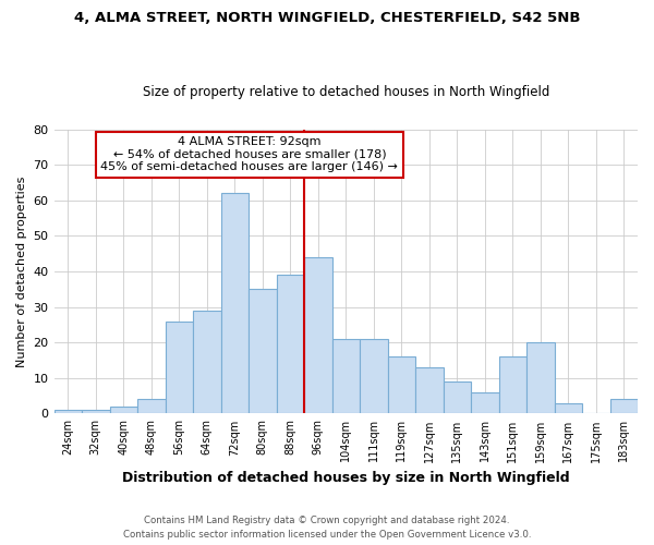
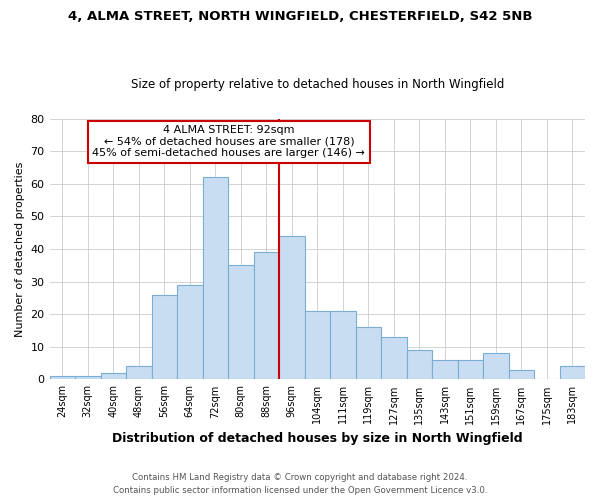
151sqm: 16 -> 6
159sqm: 20 -> 8
